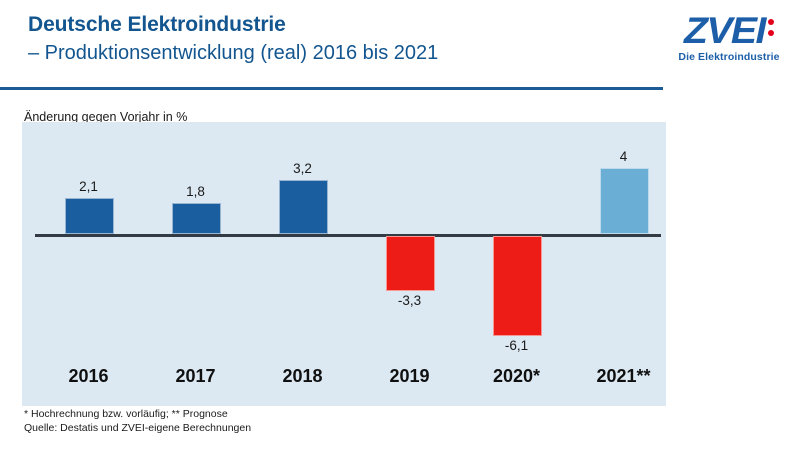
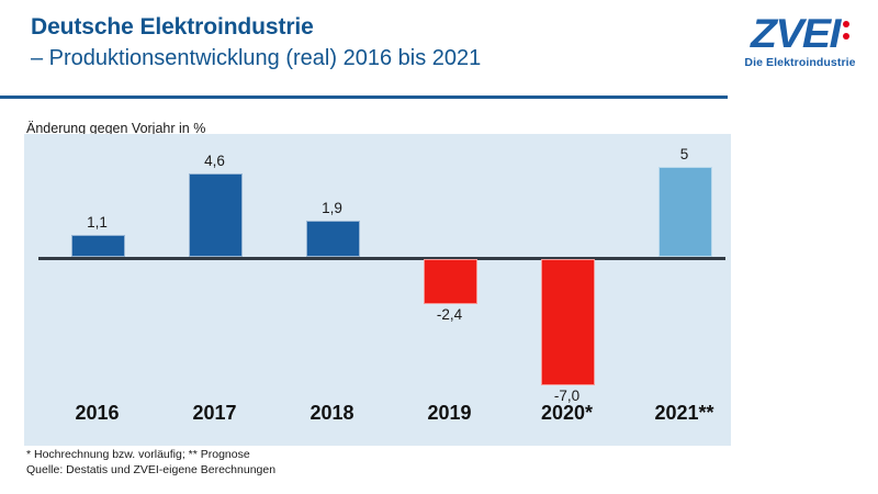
2016: 2,1 -> 1,1
2017: 1,8 -> 4,6
2018: 3,2 -> 1,9
2019: -3,3 -> -2,4
2020*: -6,1 -> -7,0
2021**: 4 -> 5
